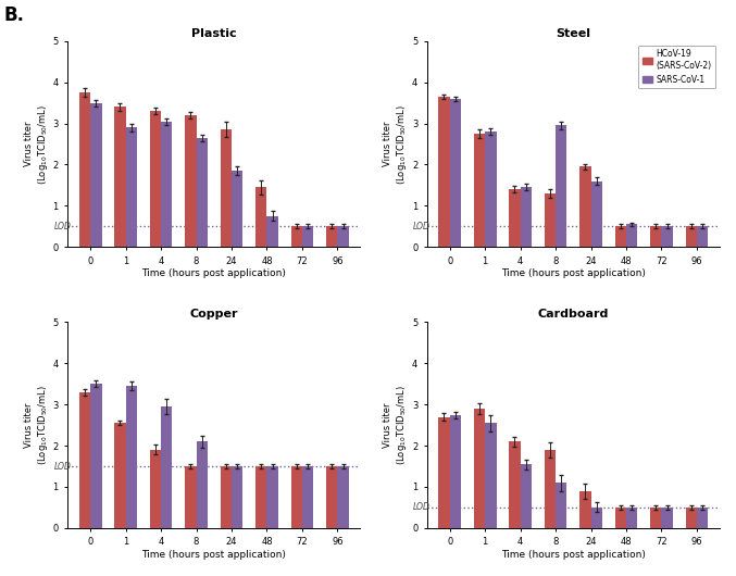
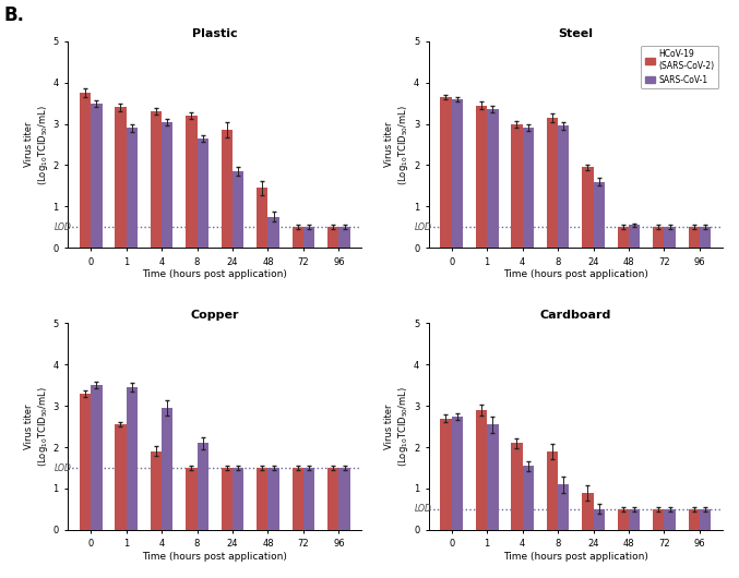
Steel/HCoV-19 (SARS-CoV-2)/1: 2.75 -> 3.45
Steel/SARS-CoV-1/1: 2.80 -> 3.35
Steel/HCoV-19 (SARS-CoV-2)/4: 1.40 -> 3.00
Steel/SARS-CoV-1/4: 1.45 -> 2.90
Steel/HCoV-19 (SARS-CoV-2)/8: 1.30 -> 3.15
